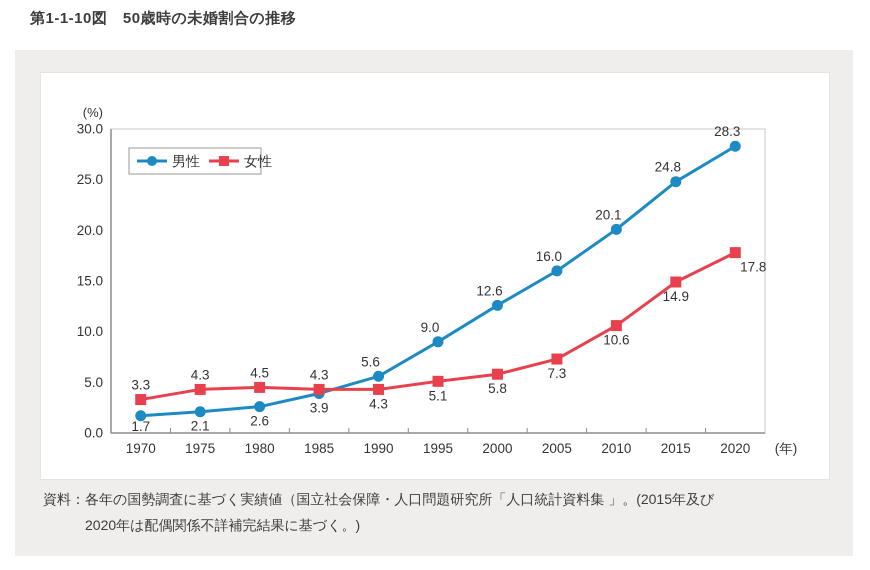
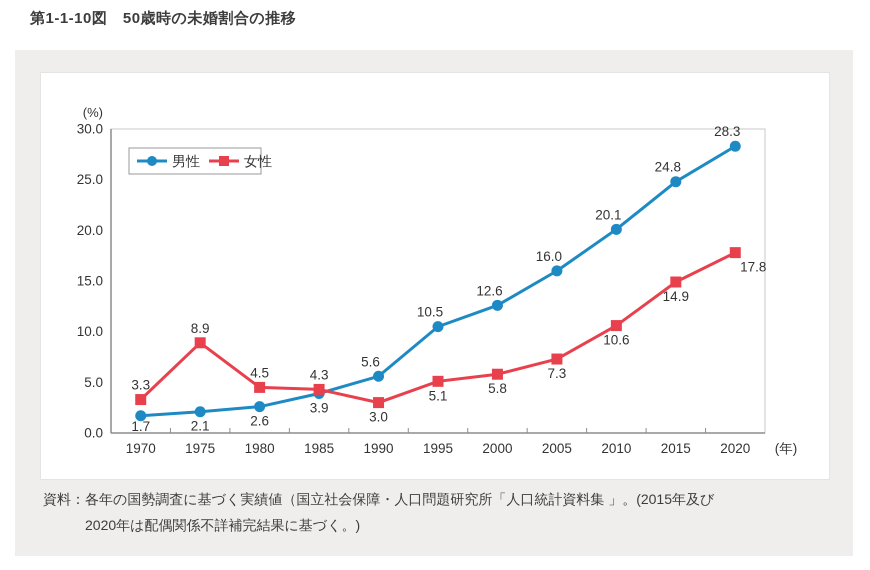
女性/1975: 4.3 -> 8.9
女性/1990: 4.3 -> 3.0
男性/1995: 9.0 -> 10.5
